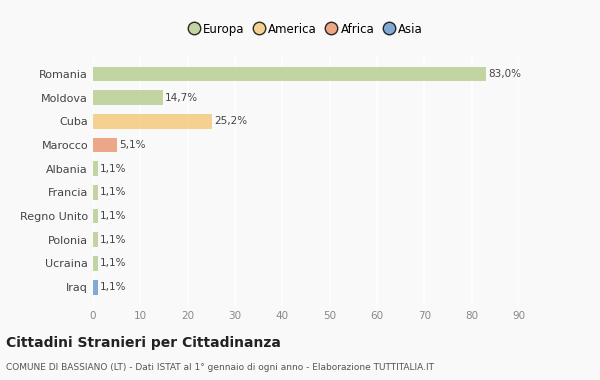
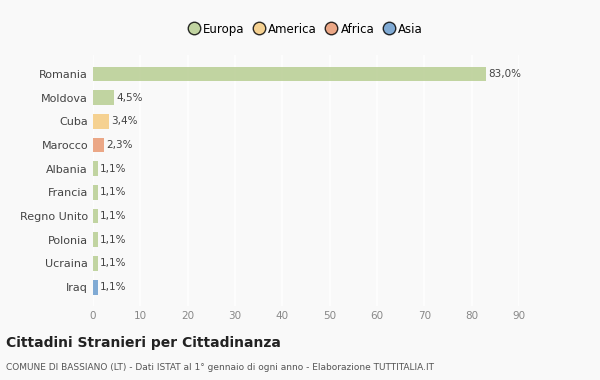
Moldova: 14,7% -> 4,5%
Cuba: 25,2% -> 3,4%
Marocco: 5,1% -> 2,3%
